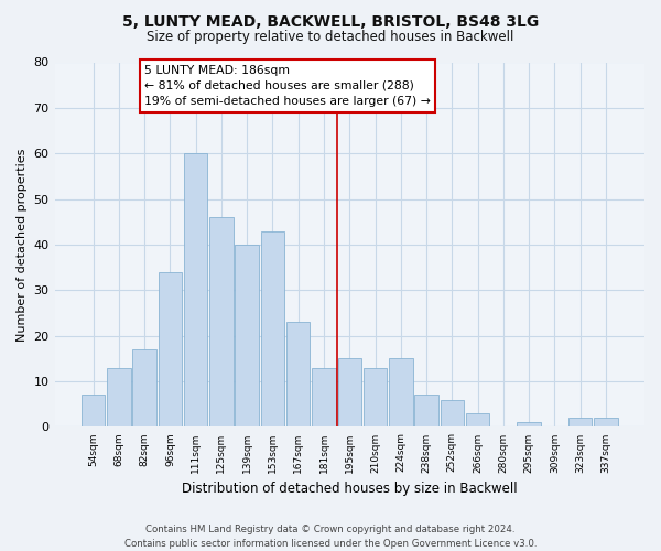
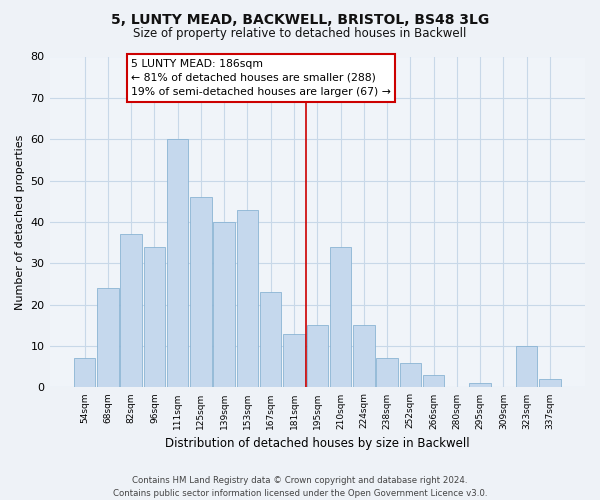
68sqm: 13 -> 24
82sqm: 17 -> 37
210sqm: 13 -> 34
323sqm: 2 -> 10
